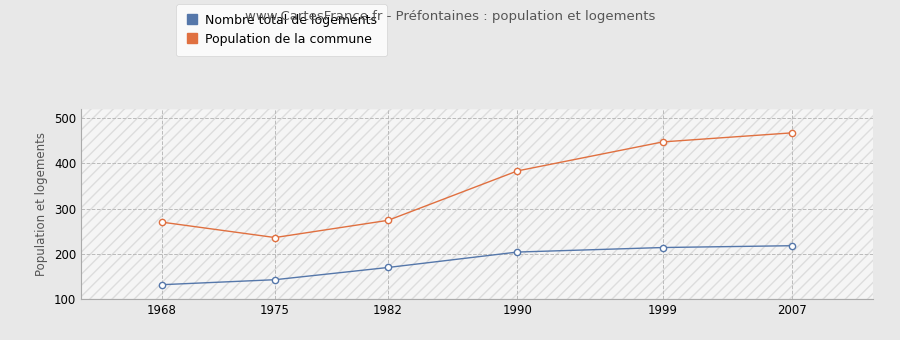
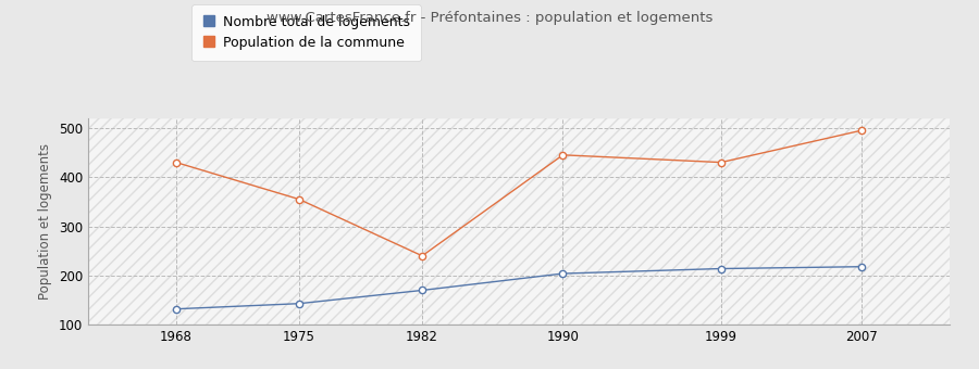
Population de la commune/1968: 270 -> 430
Population de la commune/1975: 236 -> 355
Population de la commune/1982: 274 -> 240
Population de la commune/1990: 383 -> 445
Population de la commune/1999: 447 -> 430
Population de la commune/2007: 467 -> 495
